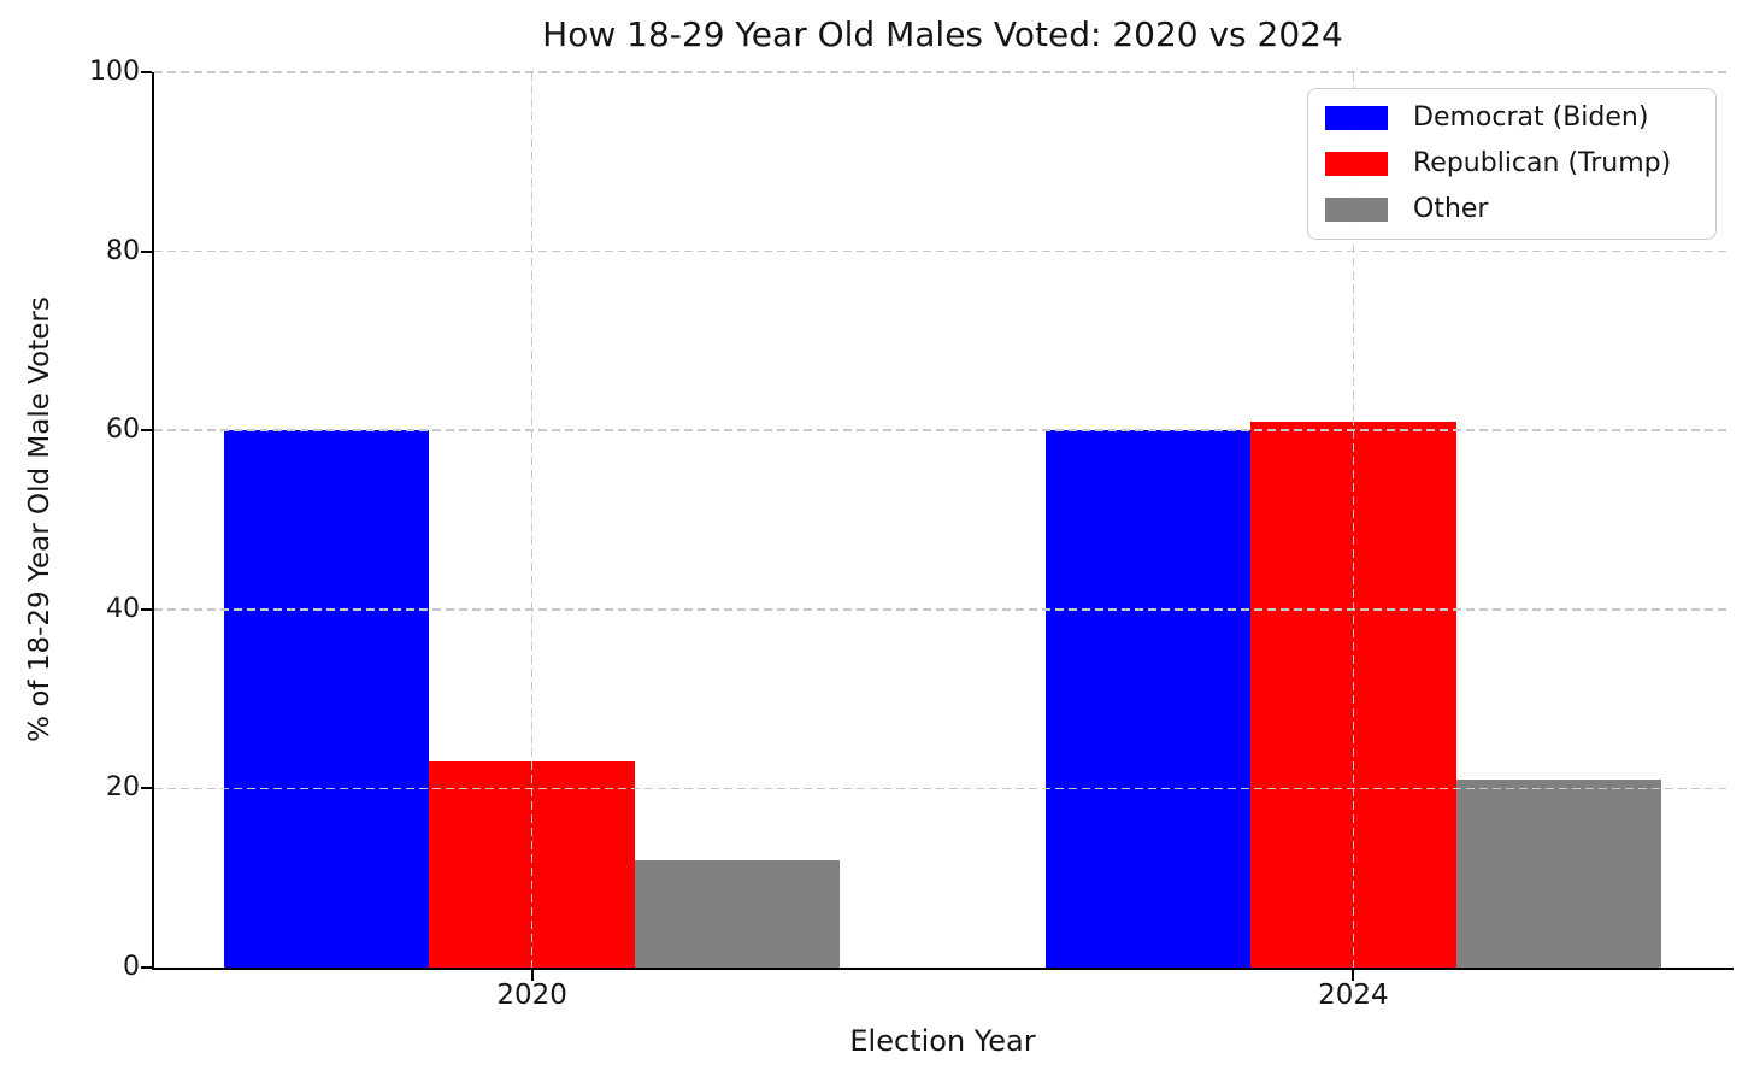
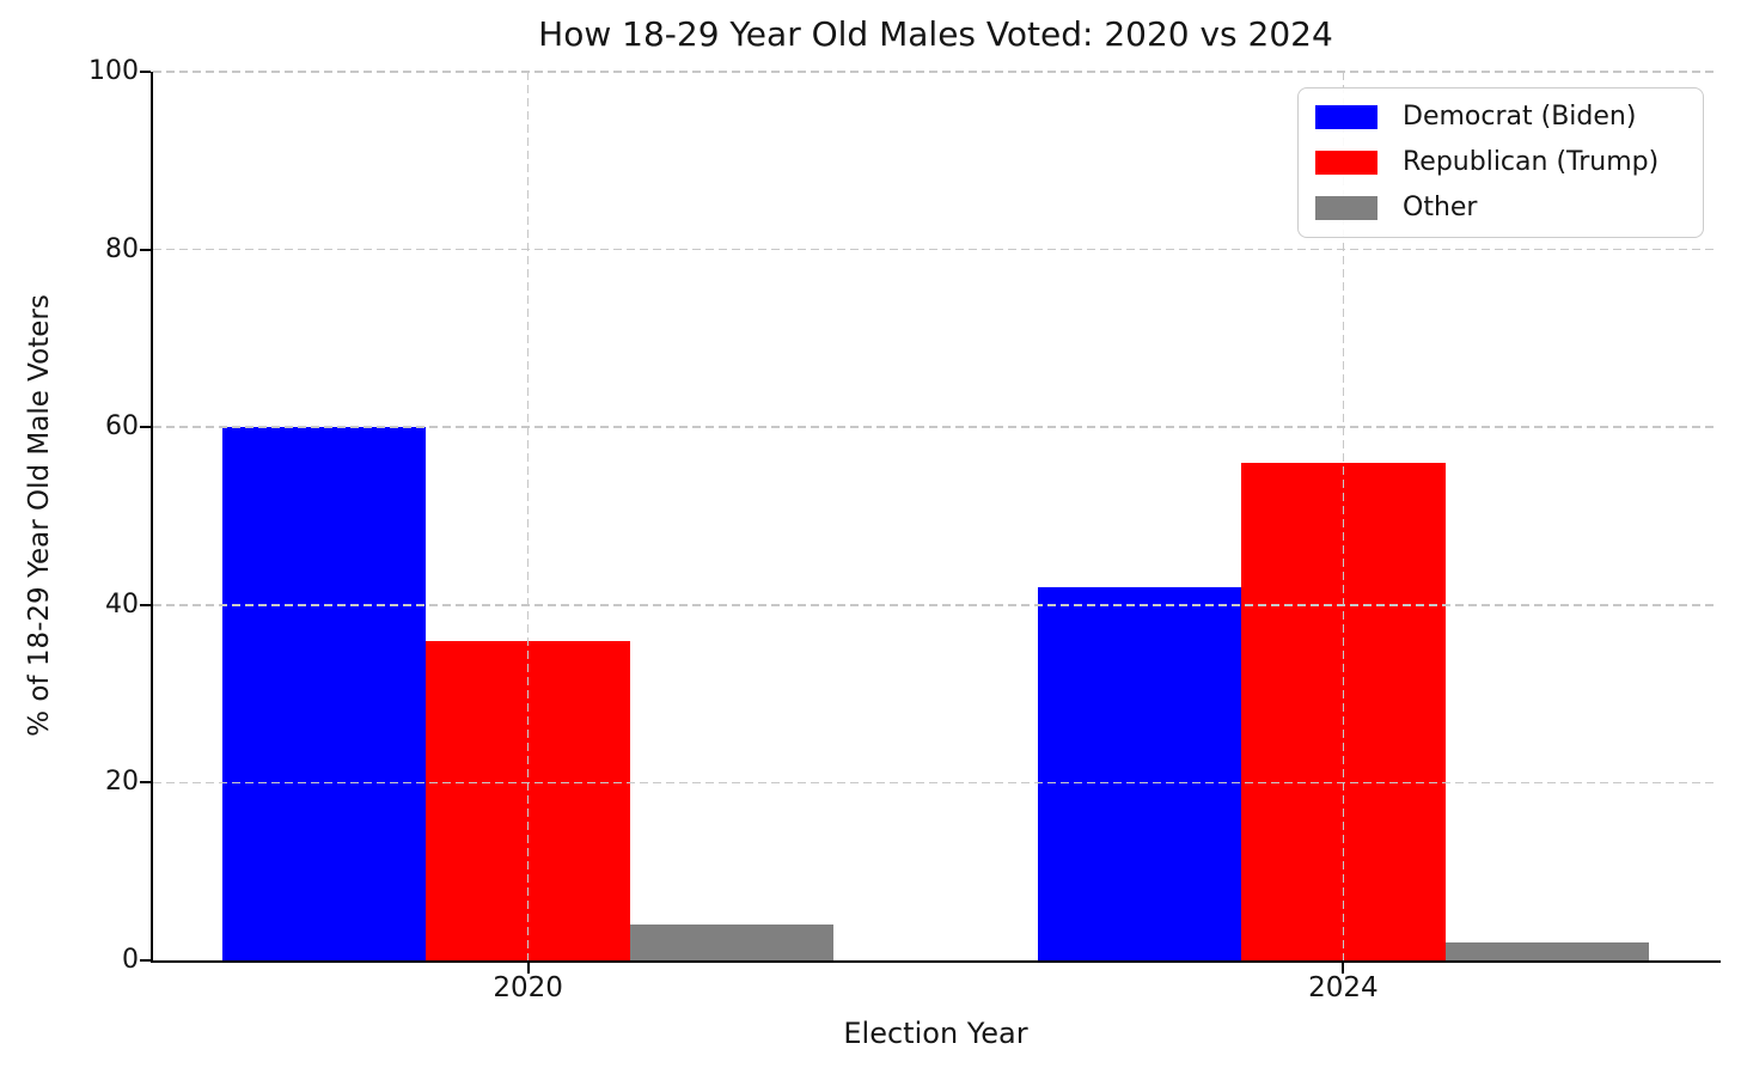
Republican (Trump)/2020: 23 -> 36
Other/2020: 12 -> 4
Democrat (Biden)/2024: 60 -> 42
Republican (Trump)/2024: 61 -> 56
Other/2024: 21 -> 2
